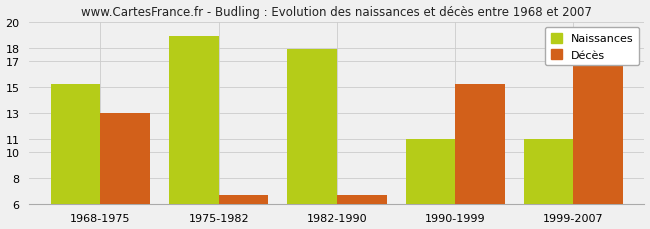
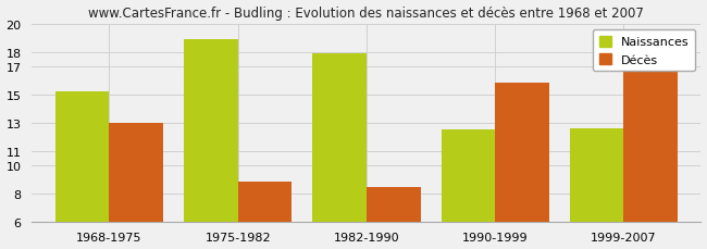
Décès/1975-1982: 6.7 -> 8.8
Décès/1982-1990: 6.7 -> 8.4
Naissances/1990-1999: 11.0 -> 12.5
Décès/1990-1999: 15.2 -> 15.8
Naissances/1999-2007: 11.0 -> 12.6
